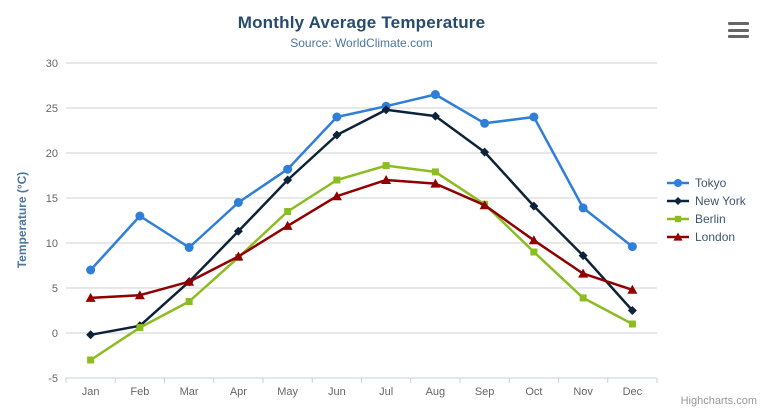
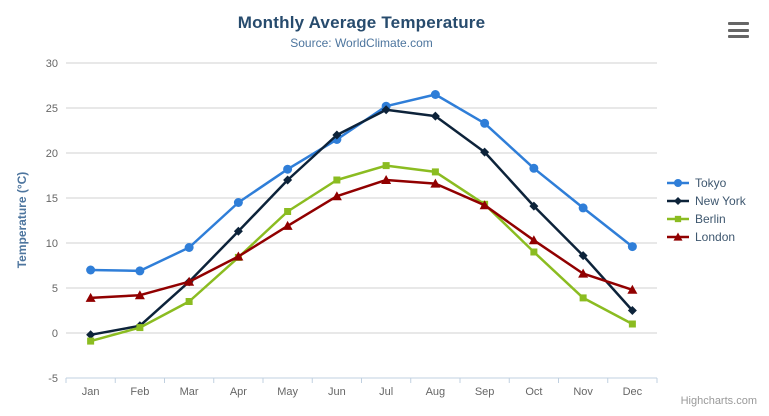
Berlin/Jan: -3 -> -1
Tokyo/Feb: 13 -> 7
Tokyo/Jun: 24 -> 22
Tokyo/Oct: 24 -> 18
